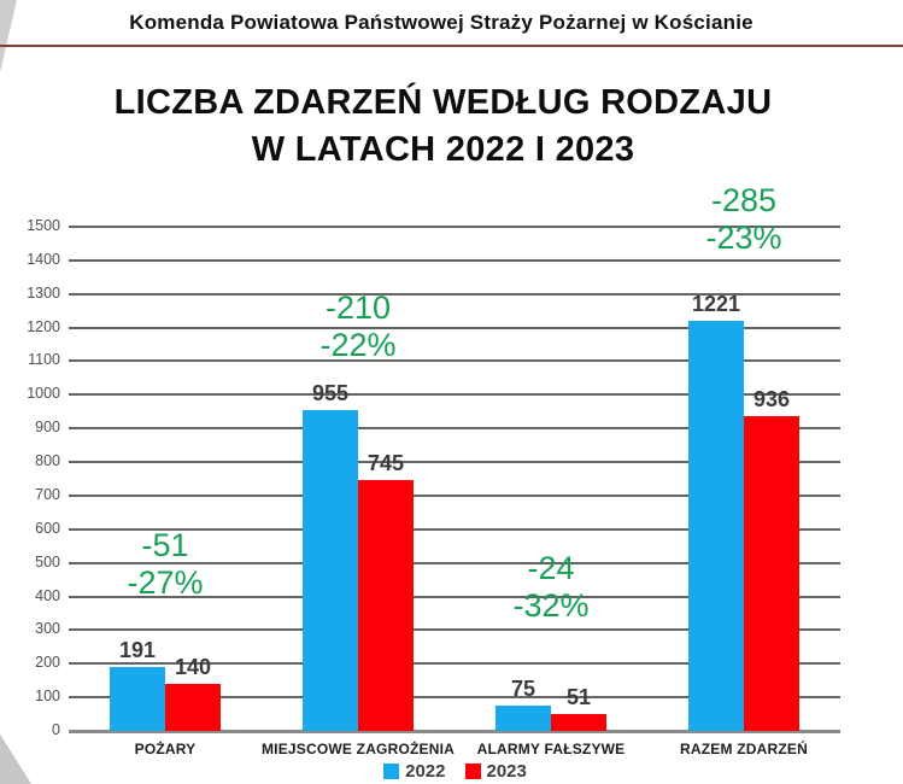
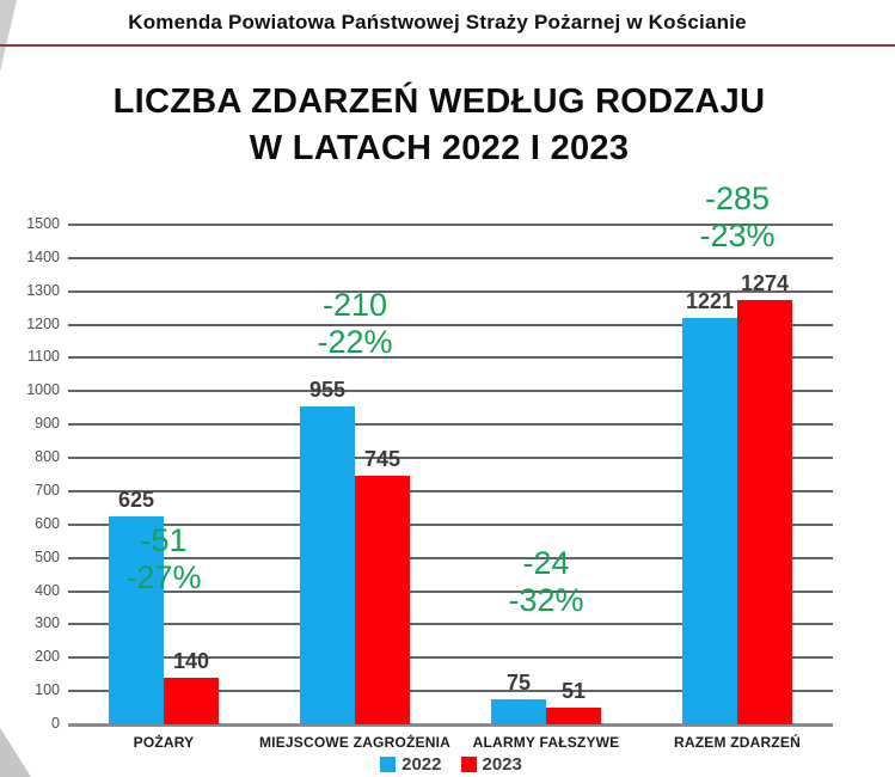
2022/POŻARY: 191 -> 625
2023/RAZEM ZDARZEŃ: 936 -> 1274
